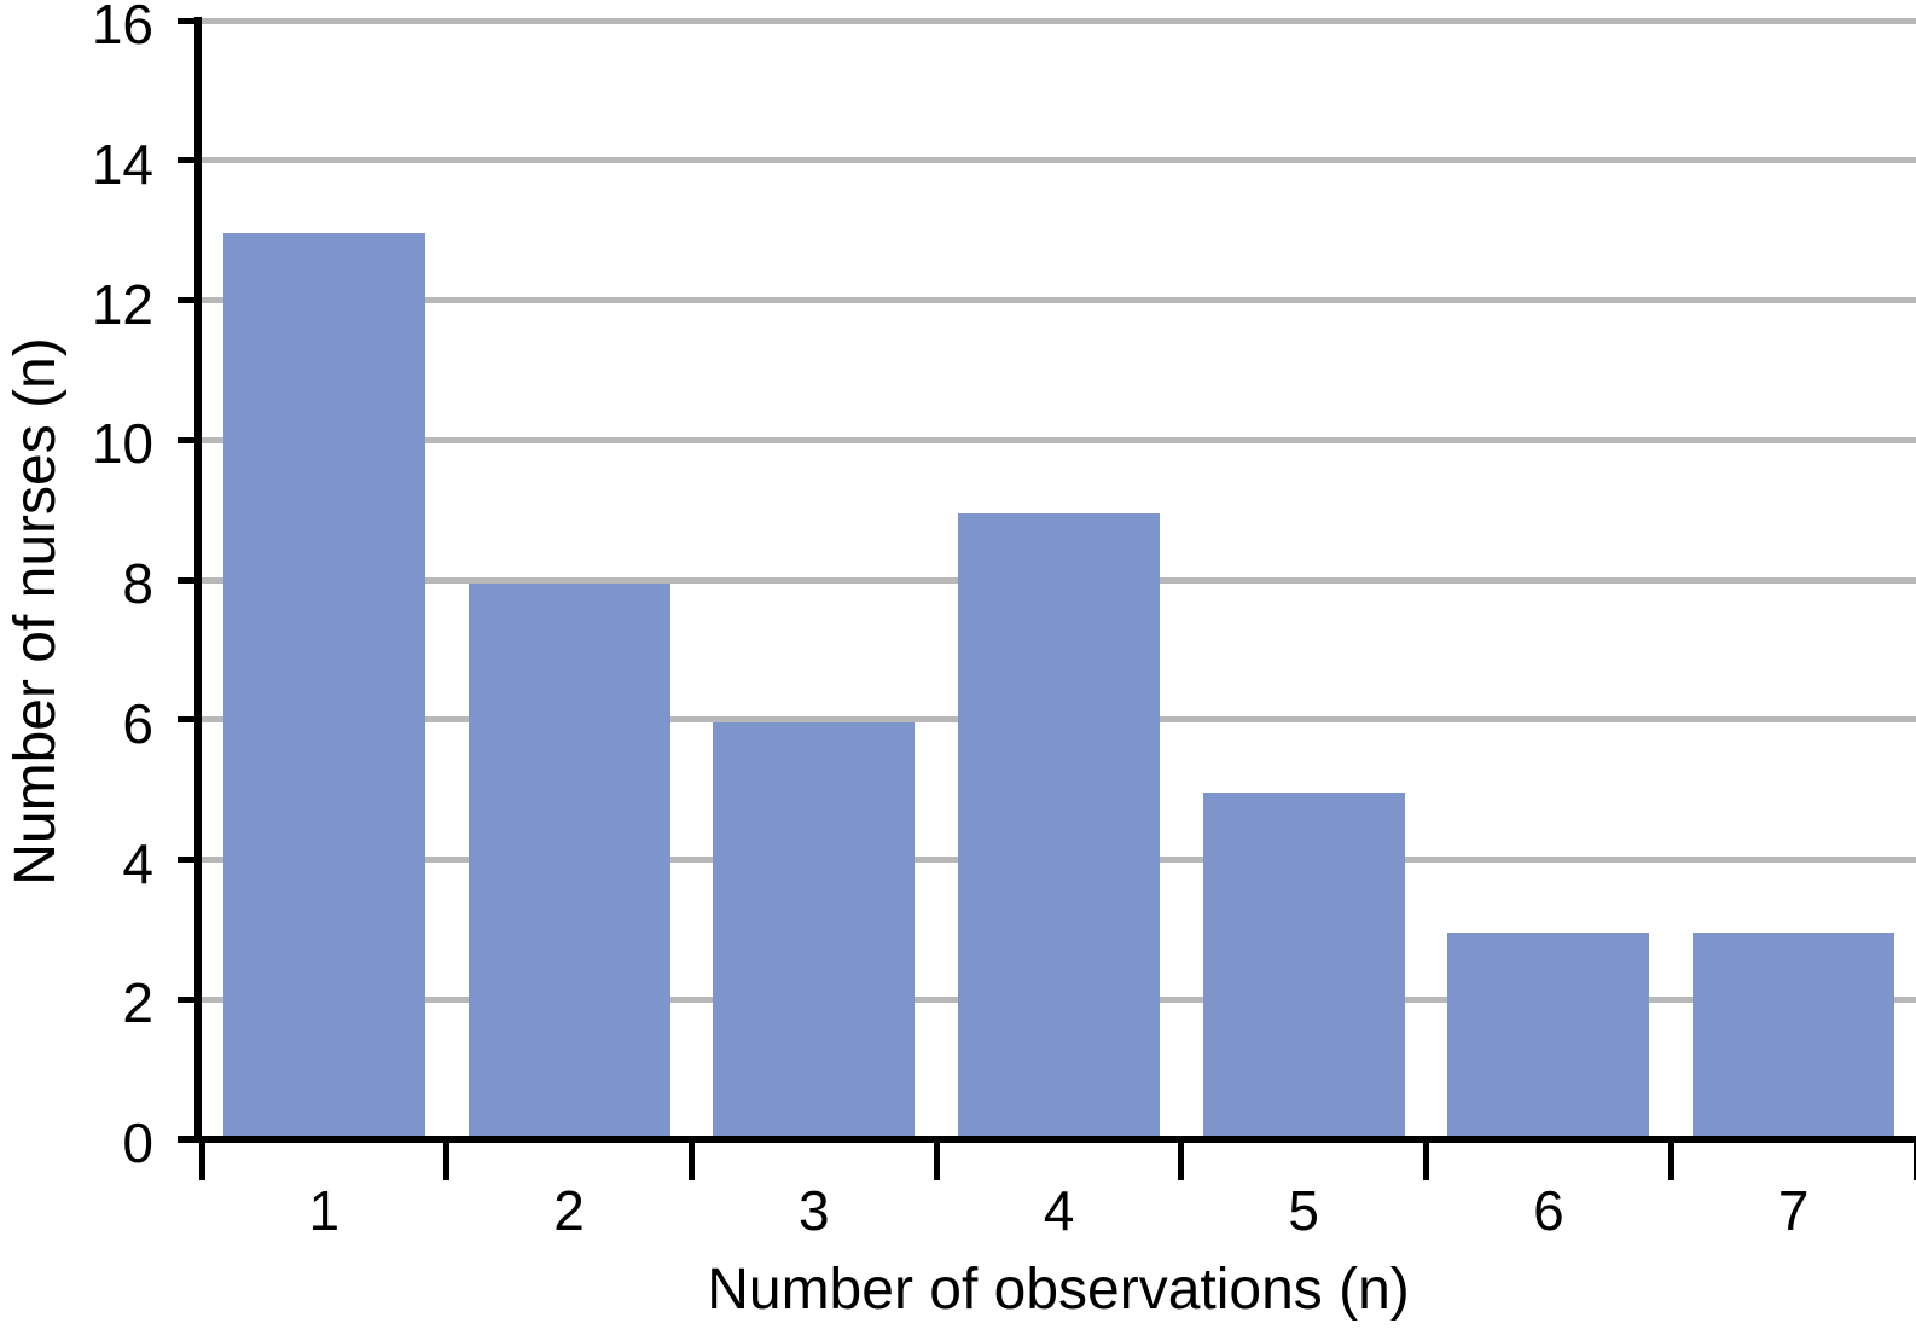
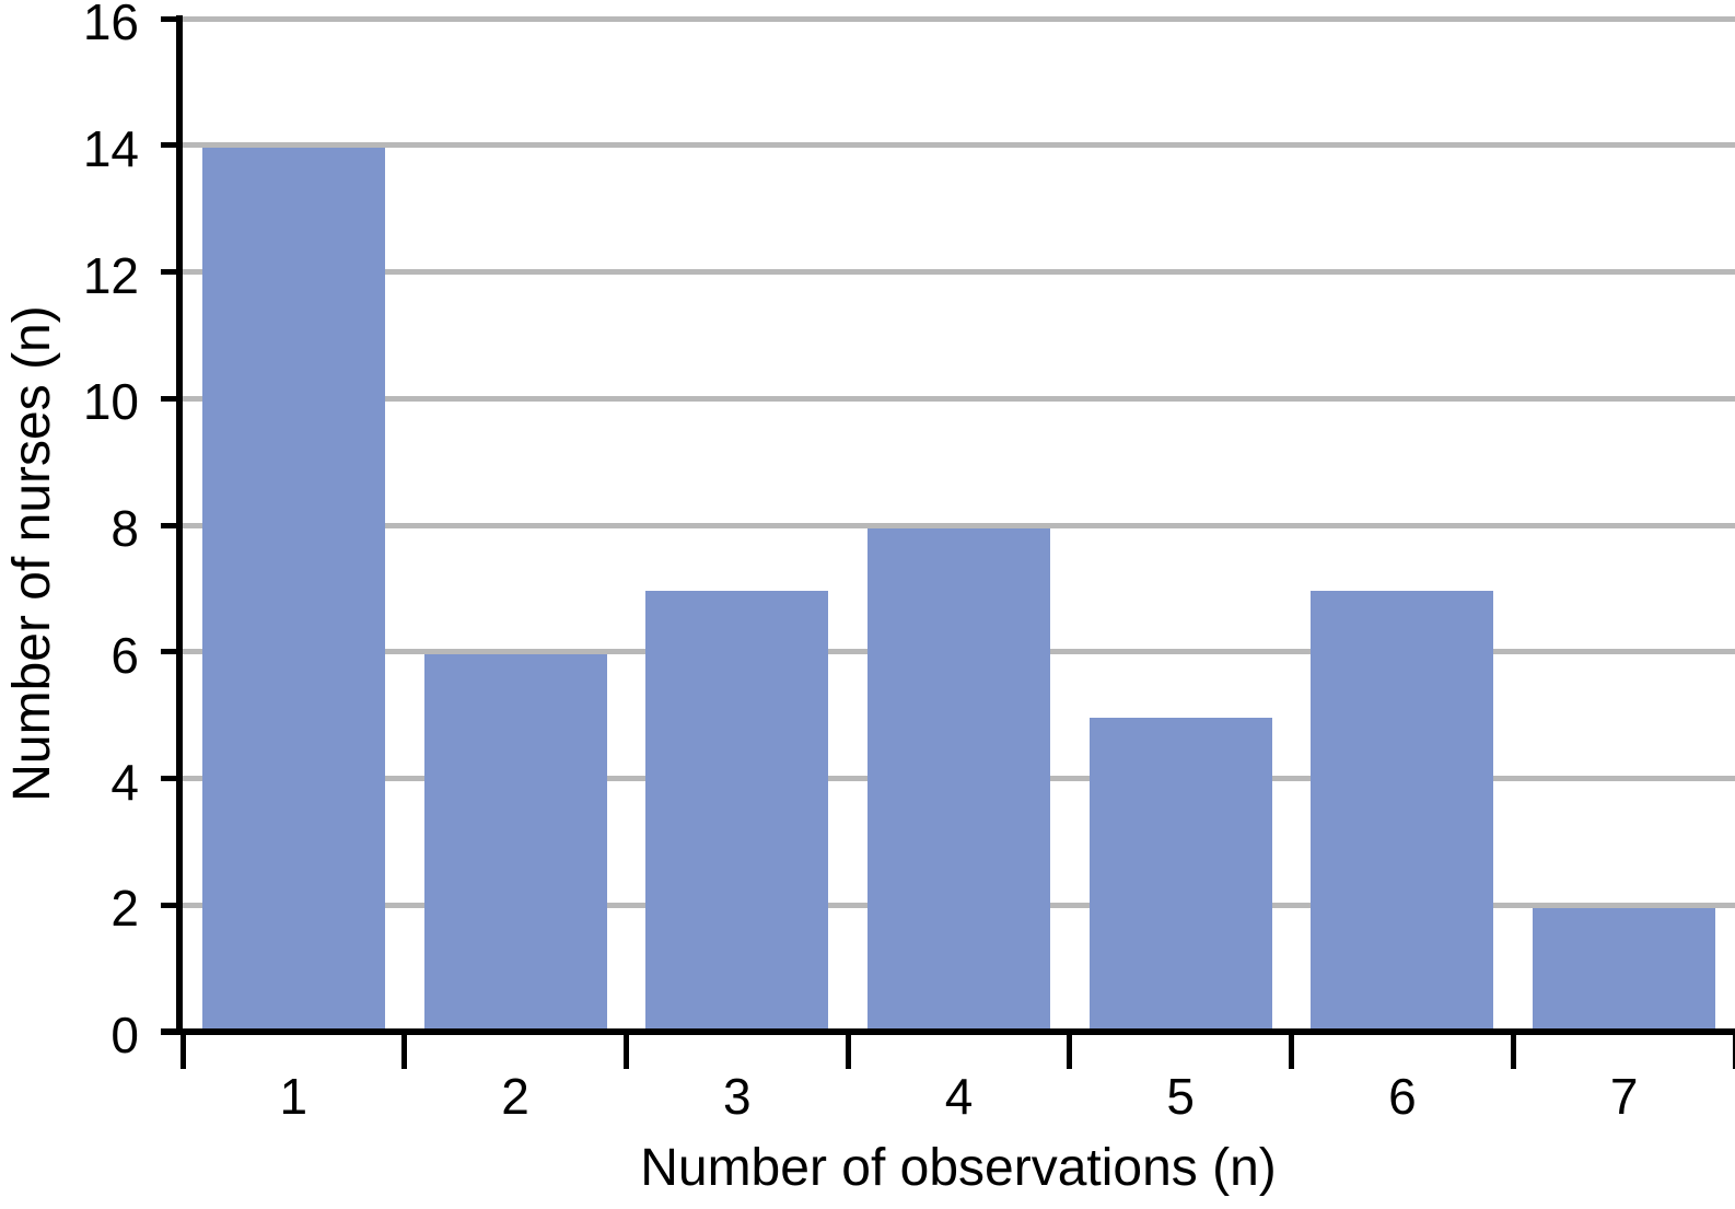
1: 13 -> 14
2: 8 -> 6
3: 6 -> 7
4: 9 -> 8
6: 3 -> 7
7: 3 -> 2
